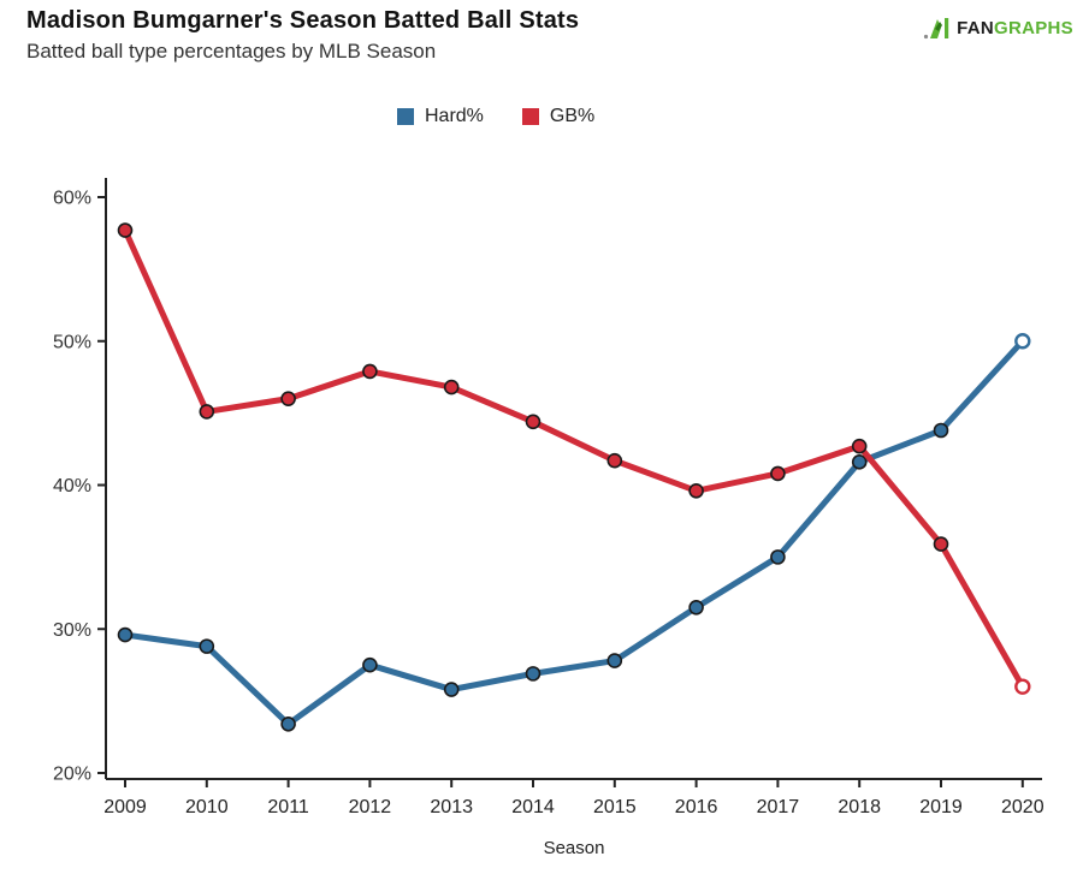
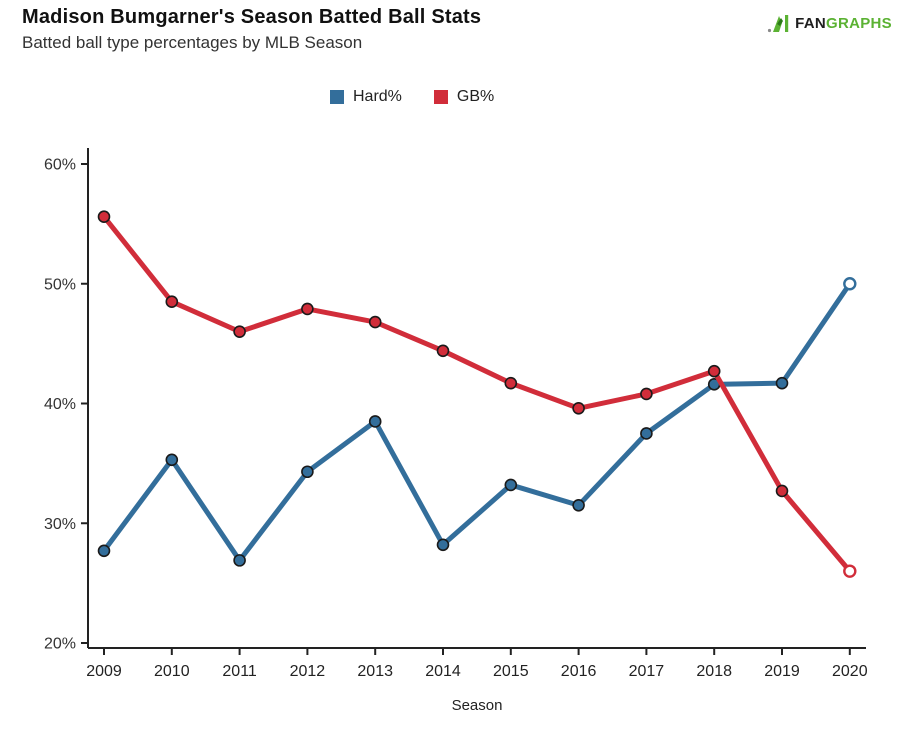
Hard%/2009: 29.6% -> 27.7%
GB%/2009: 57.7% -> 55.6%
Hard%/2010: 28.8% -> 35.3%
GB%/2010: 45.1% -> 48.5%
Hard%/2011: 23.4% -> 26.9%
Hard%/2012: 27.5% -> 34.3%
Hard%/2013: 25.8% -> 38.5%
Hard%/2014: 26.9% -> 28.2%
Hard%/2015: 27.8% -> 33.2%
Hard%/2017: 35.0% -> 37.5%
Hard%/2019: 43.8% -> 41.7%
GB%/2019: 35.9% -> 32.7%
